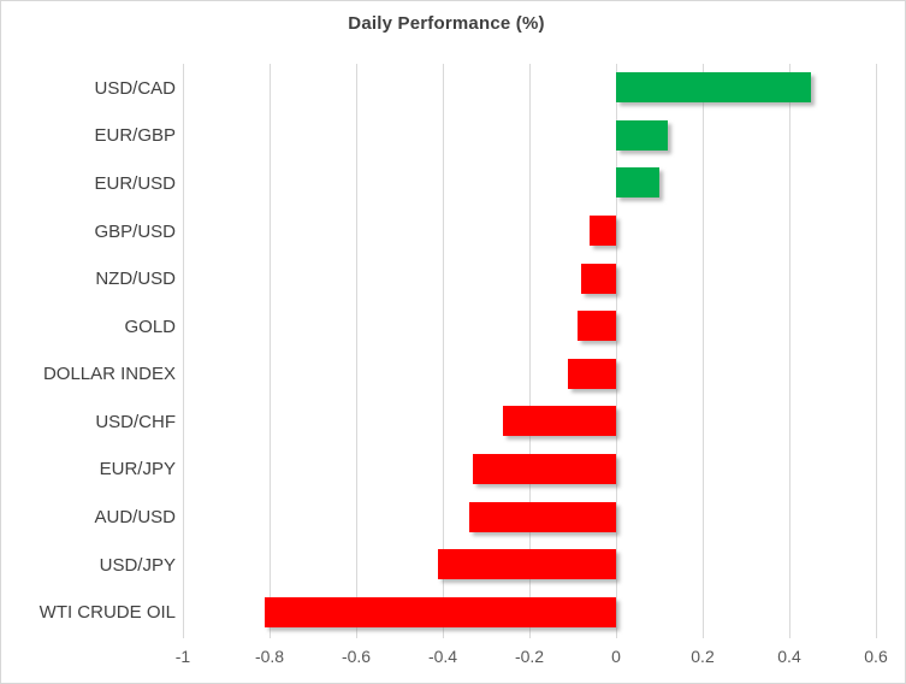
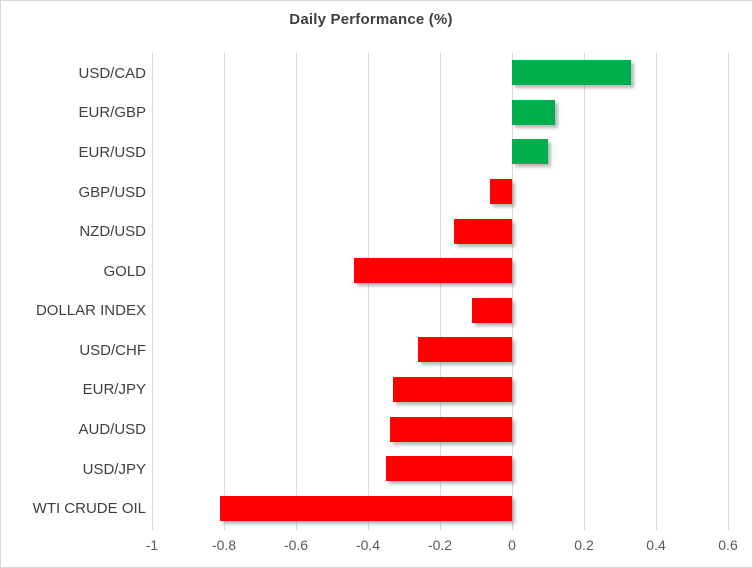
USD/CAD: 0.45 -> 0.33
NZD/USD: -0.08 -> -0.16
GOLD: -0.09 -> -0.44
USD/JPY: -0.41 -> -0.35
